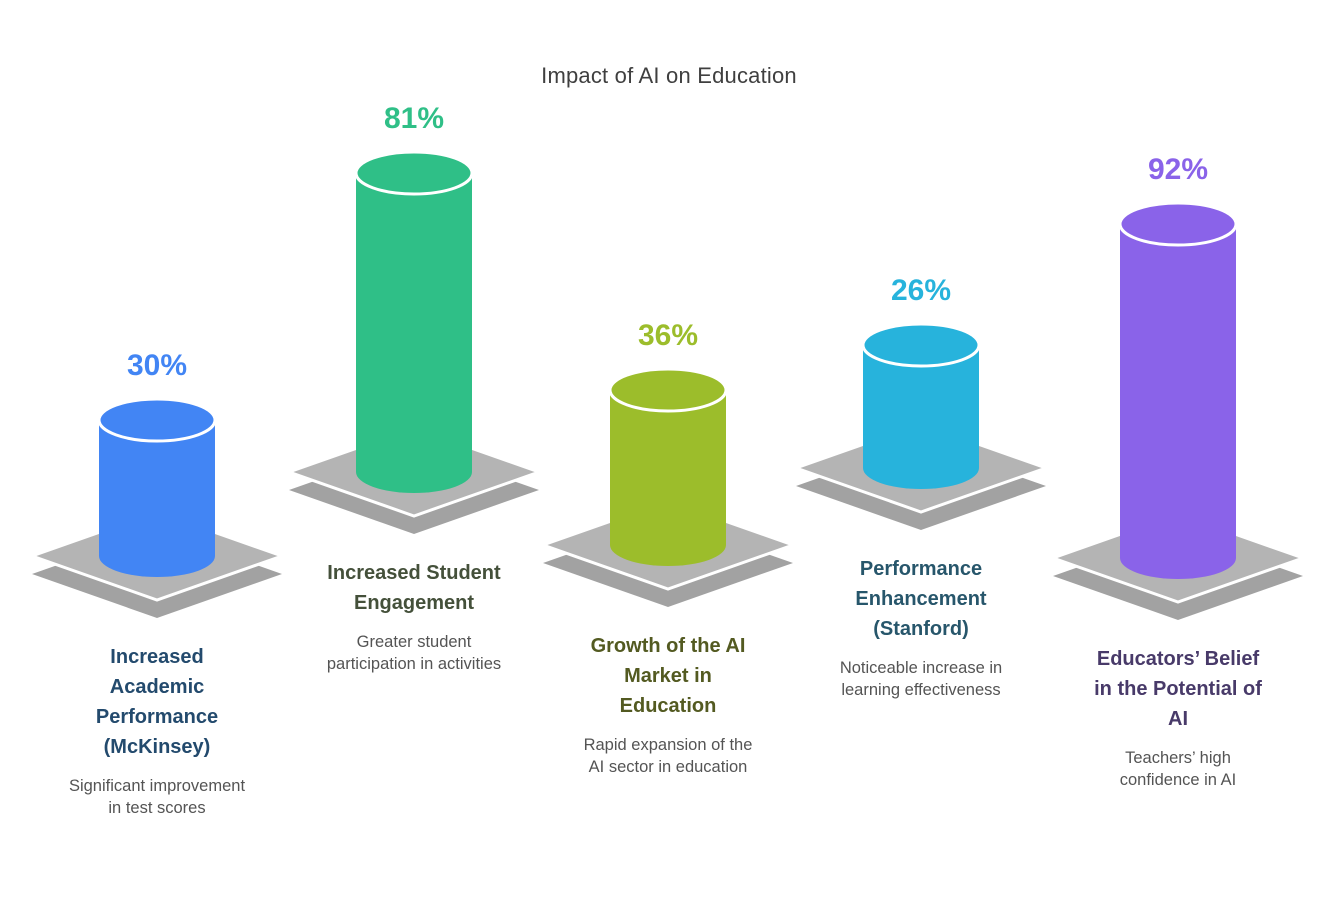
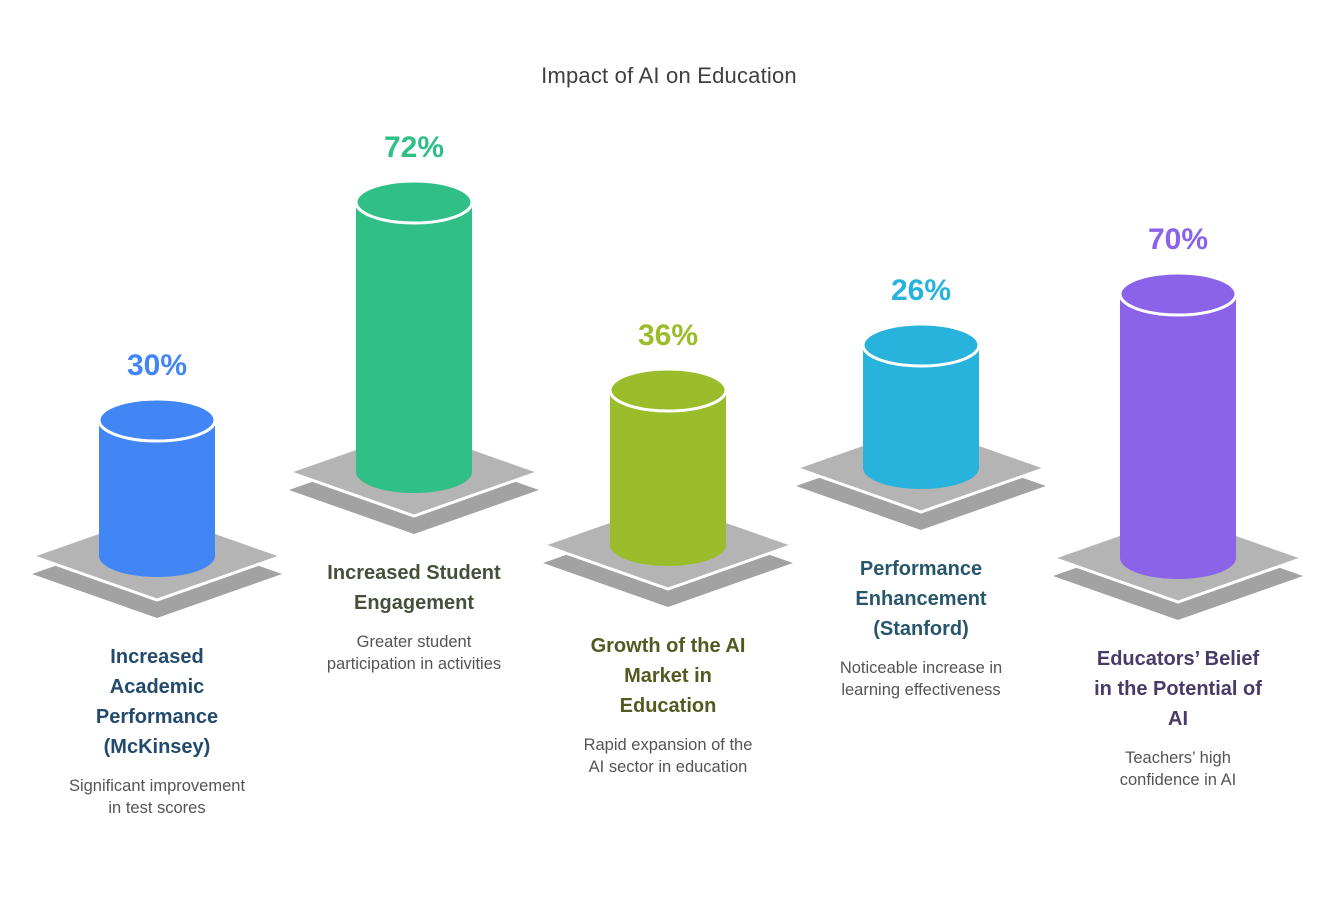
Increased Student Engagement: 81% -> 72%
Educators’ Belief in the Potential of AI: 92% -> 70%
